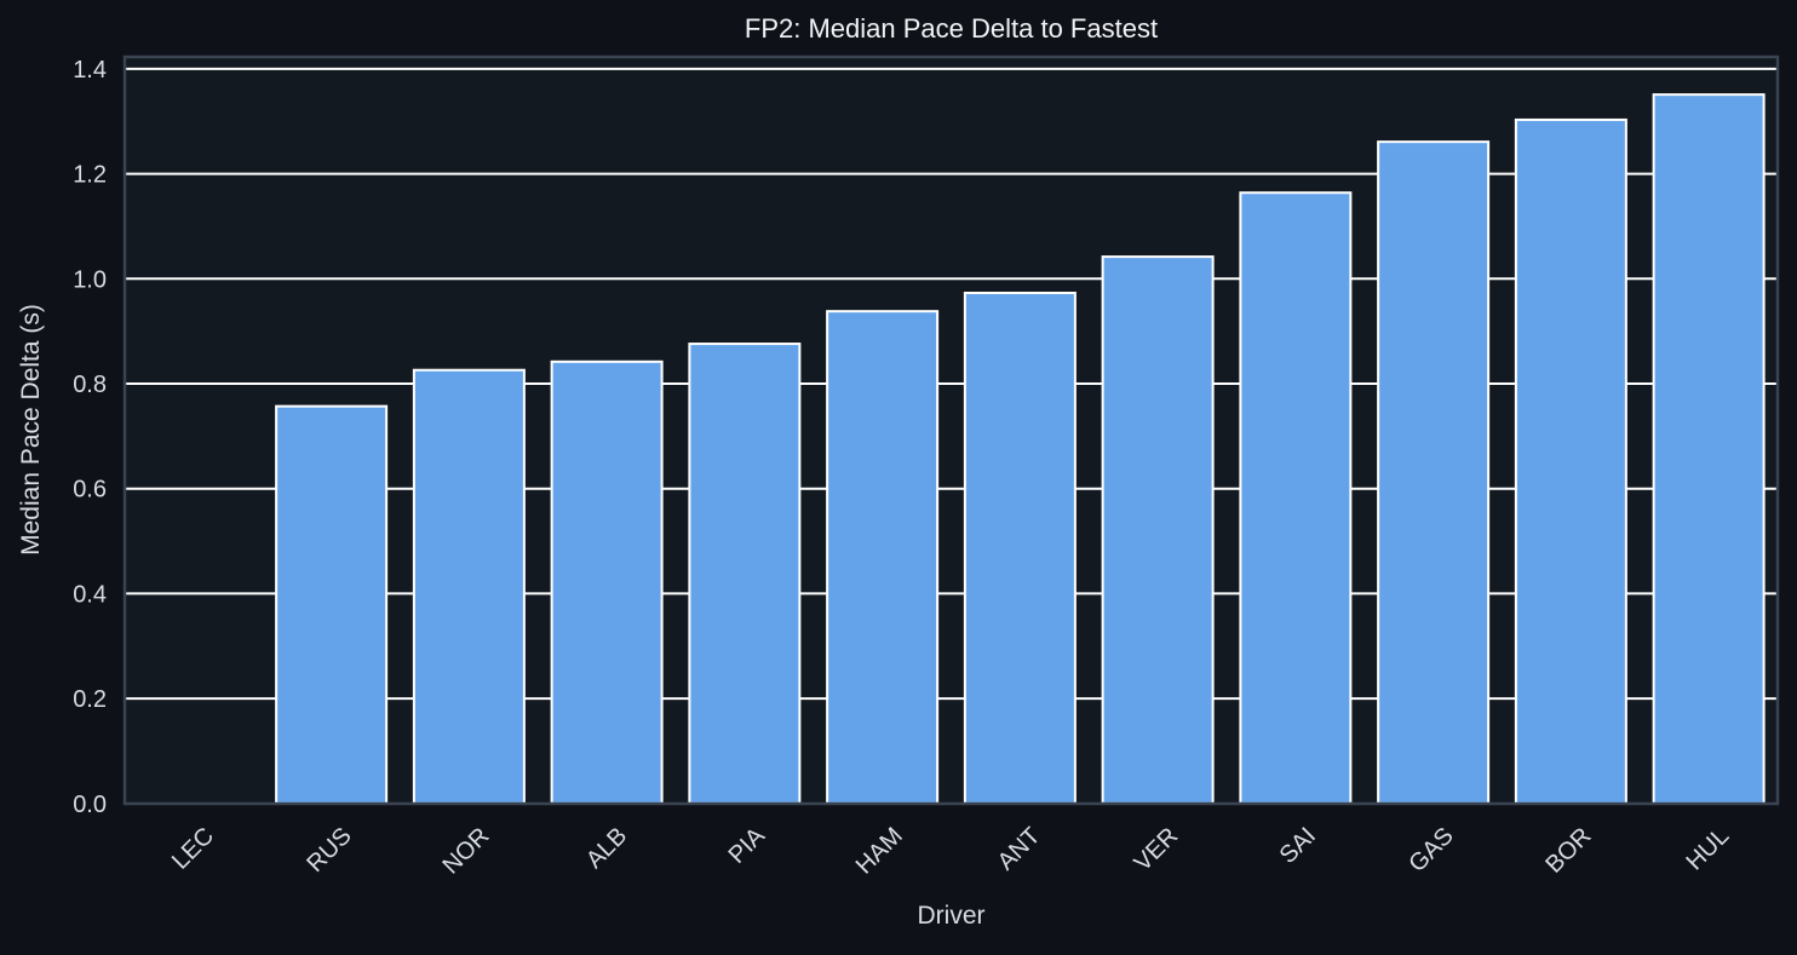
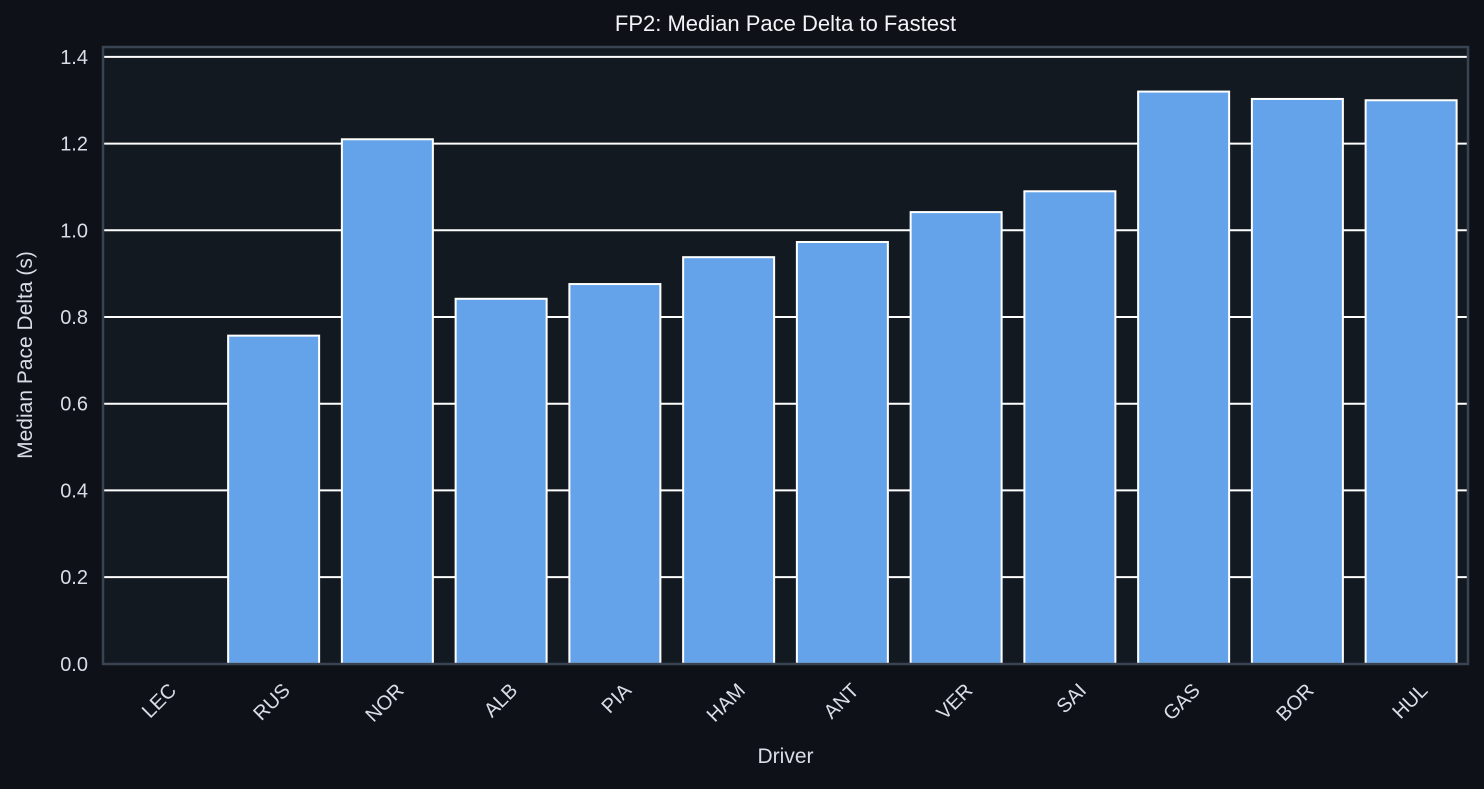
NOR: 0.83 -> 1.21
SAI: 1.16 -> 1.09
GAS: 1.26 -> 1.32
HUL: 1.35 -> 1.30
